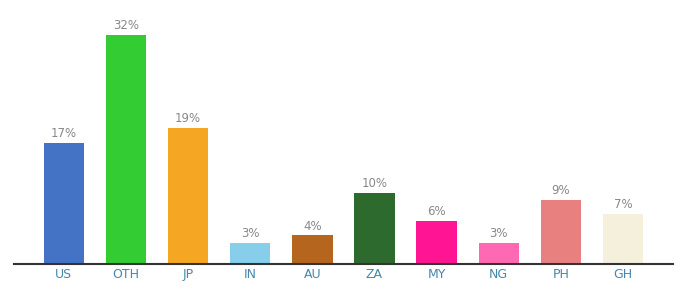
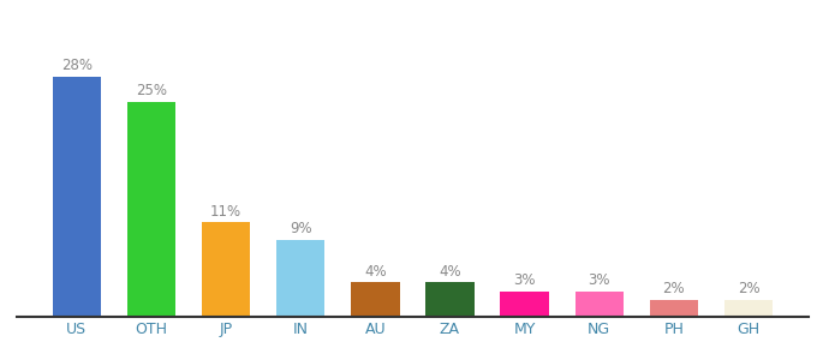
US: 17% -> 28%
OTH: 32% -> 25%
JP: 19% -> 11%
IN: 3% -> 9%
ZA: 10% -> 4%
MY: 6% -> 3%
PH: 9% -> 2%
GH: 7% -> 2%
